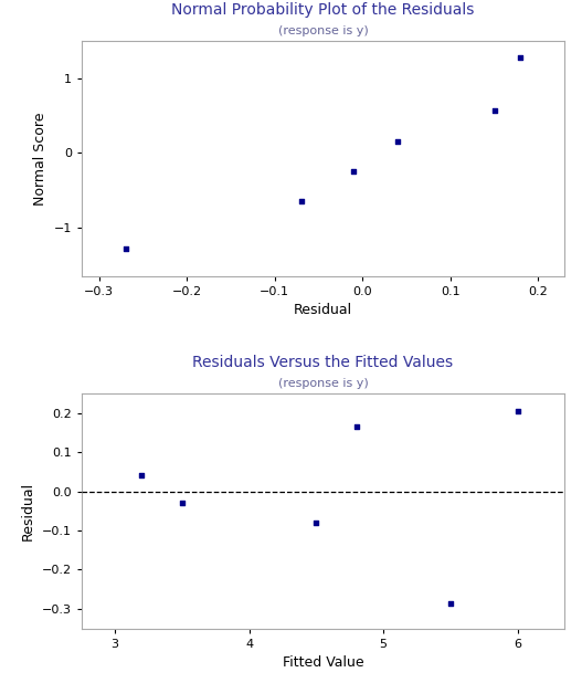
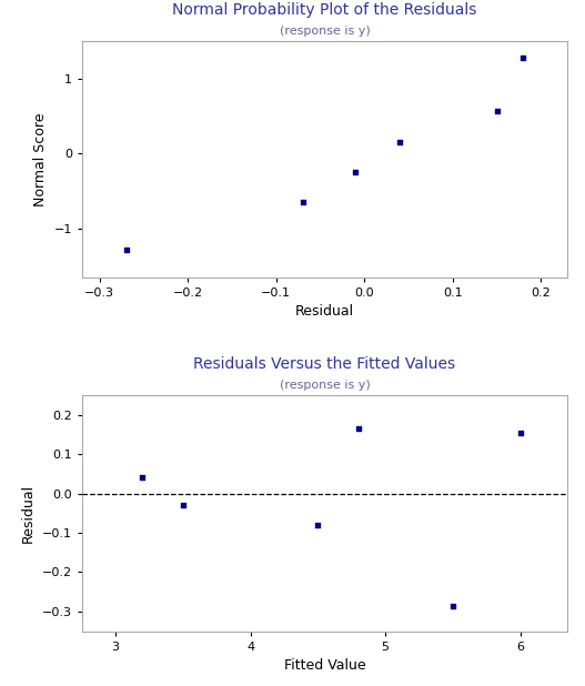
6: 0.205 -> 0.155
